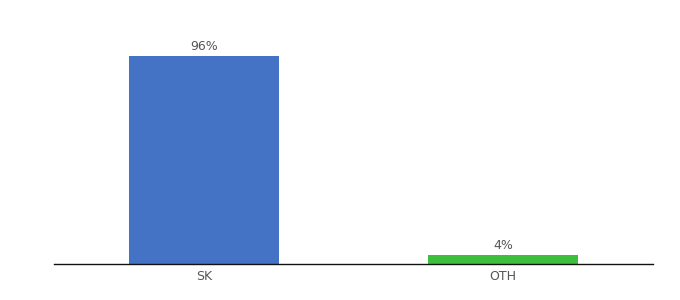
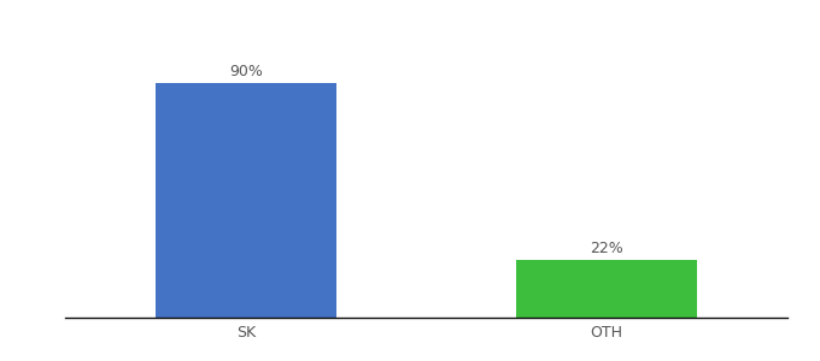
SK: 96% -> 90%
OTH: 4% -> 22%
